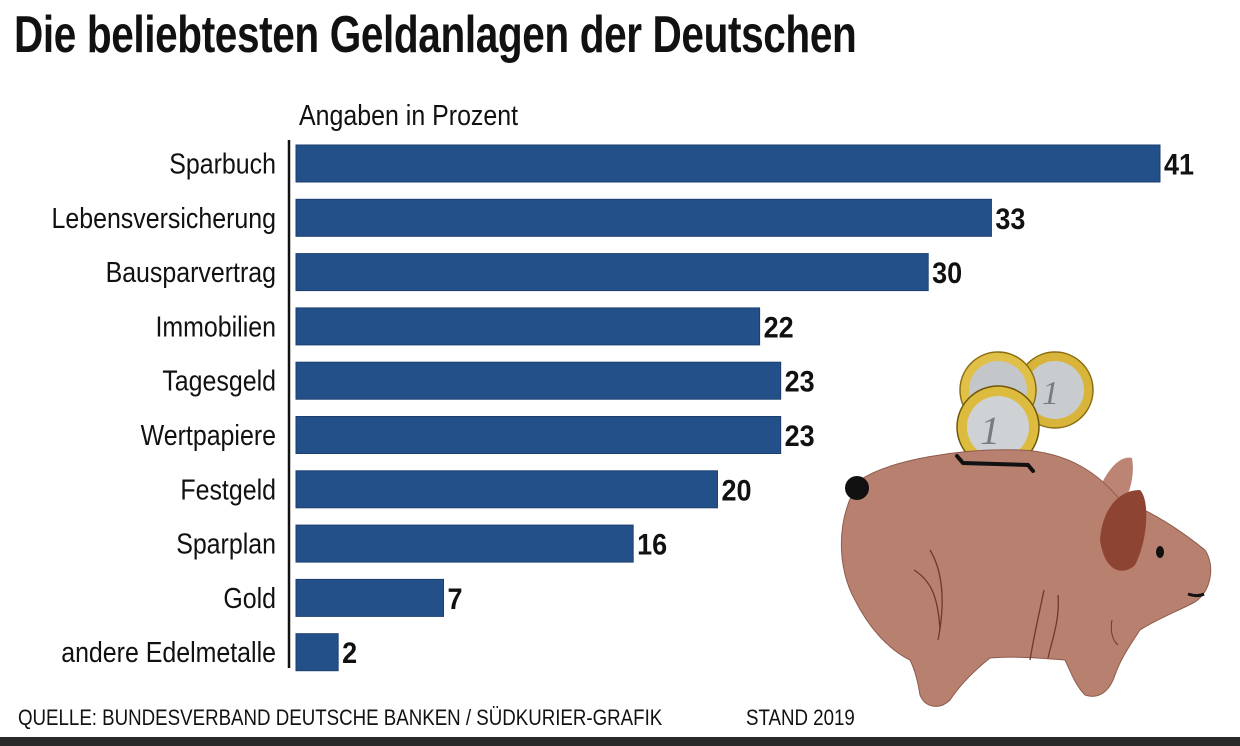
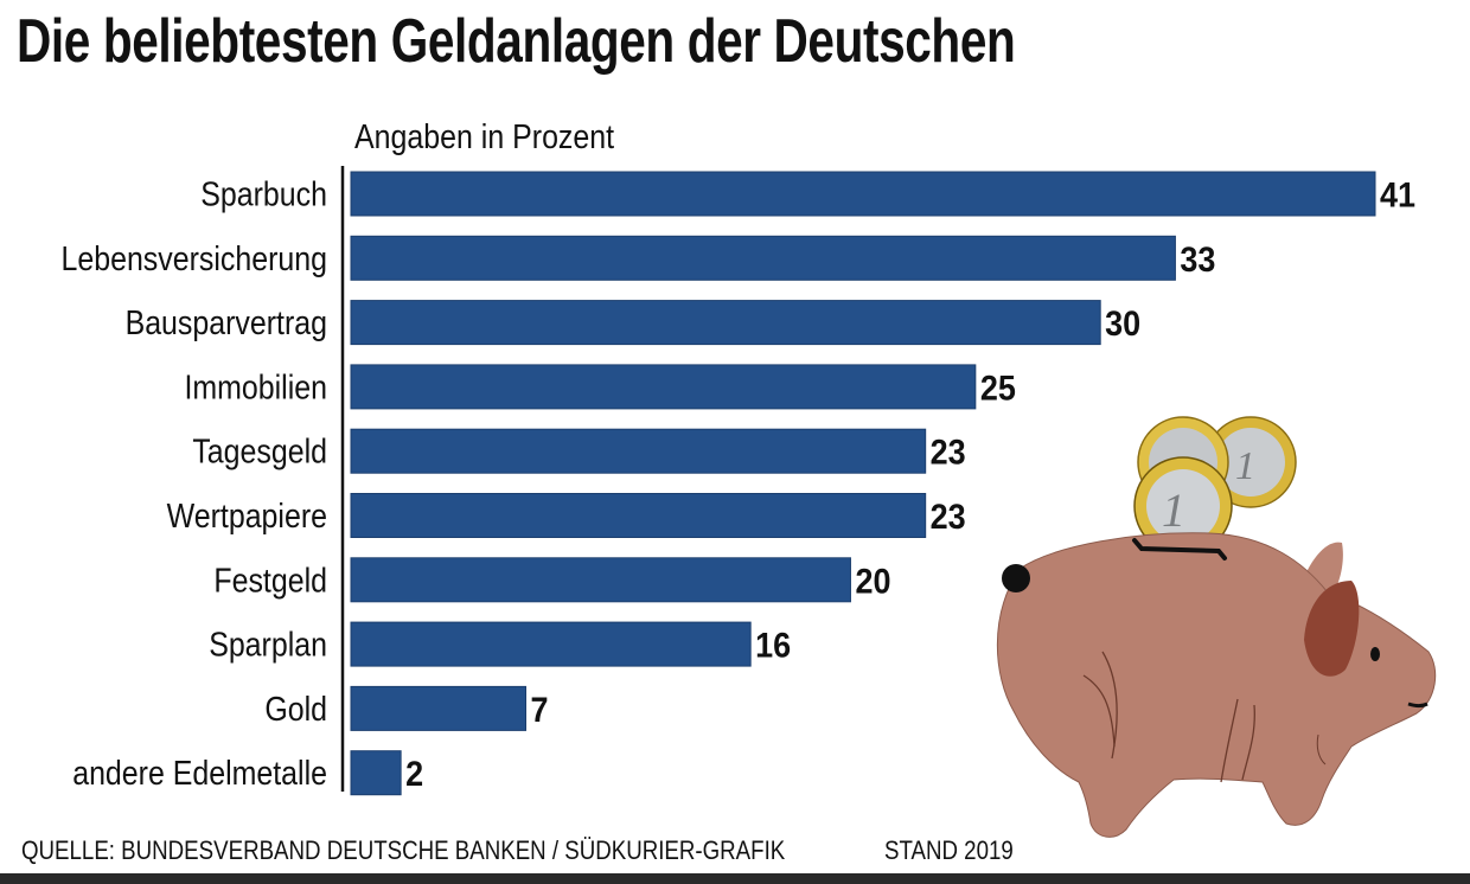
Immobilien: 22 -> 25
